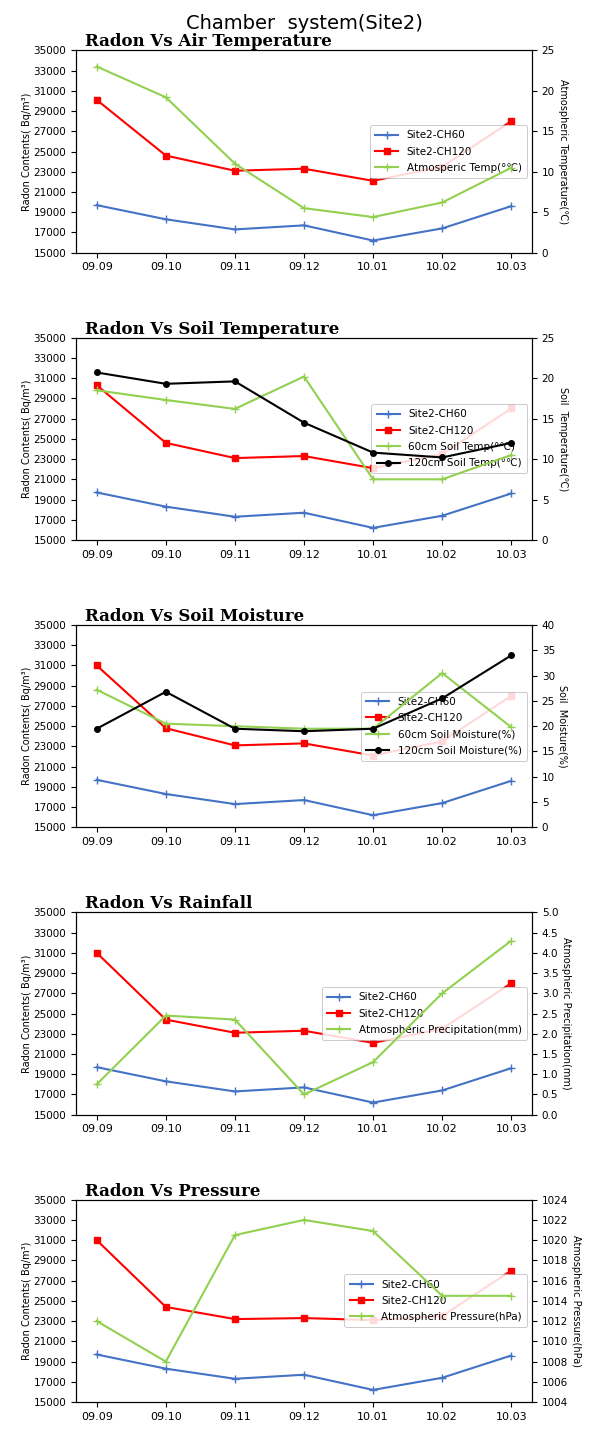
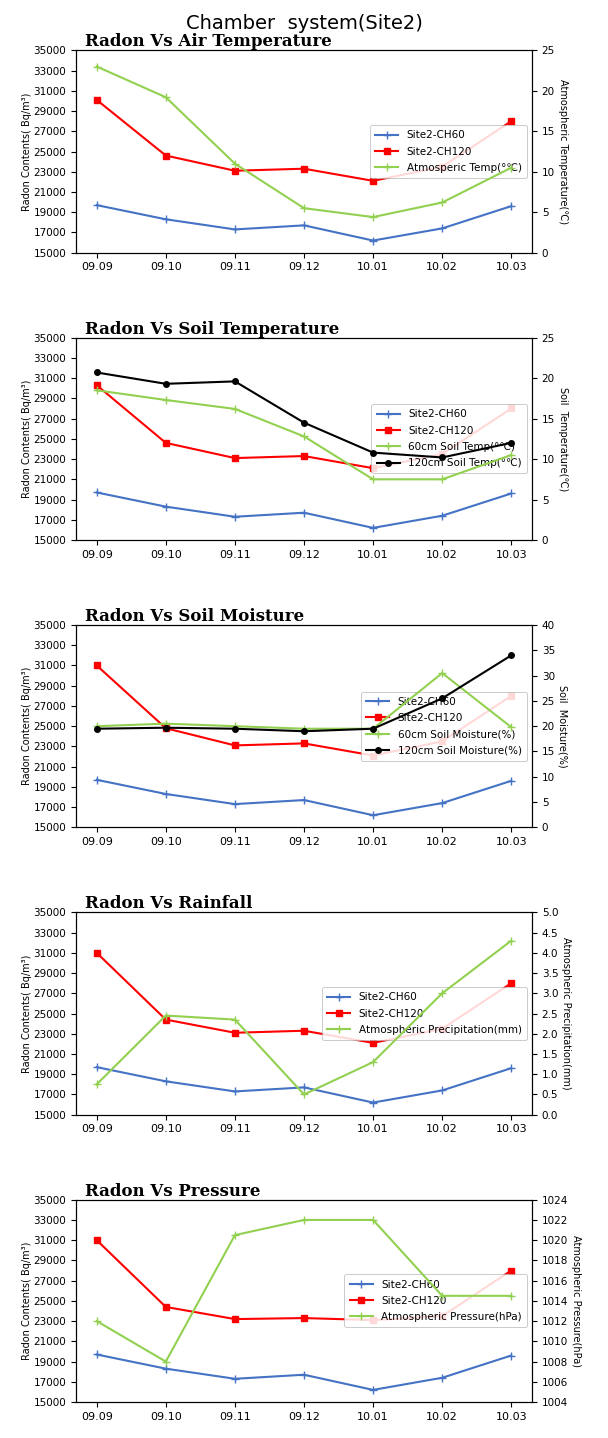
Radon Vs Soil Temperature/60cm Soil Temp(°℃)/09.12: 20.2 -> 12.8
Radon Vs Soil Moisture/60cm Soil Moisture(%)/09.09: 27.2 -> 20.0
Radon Vs Soil Moisture/120cm Soil Moisture(%)/09.10: 26.8 -> 19.7
Radon Vs Pressure/Atmospheric Pressure(hPa)/10.01: 1020.9 -> 1022.0
